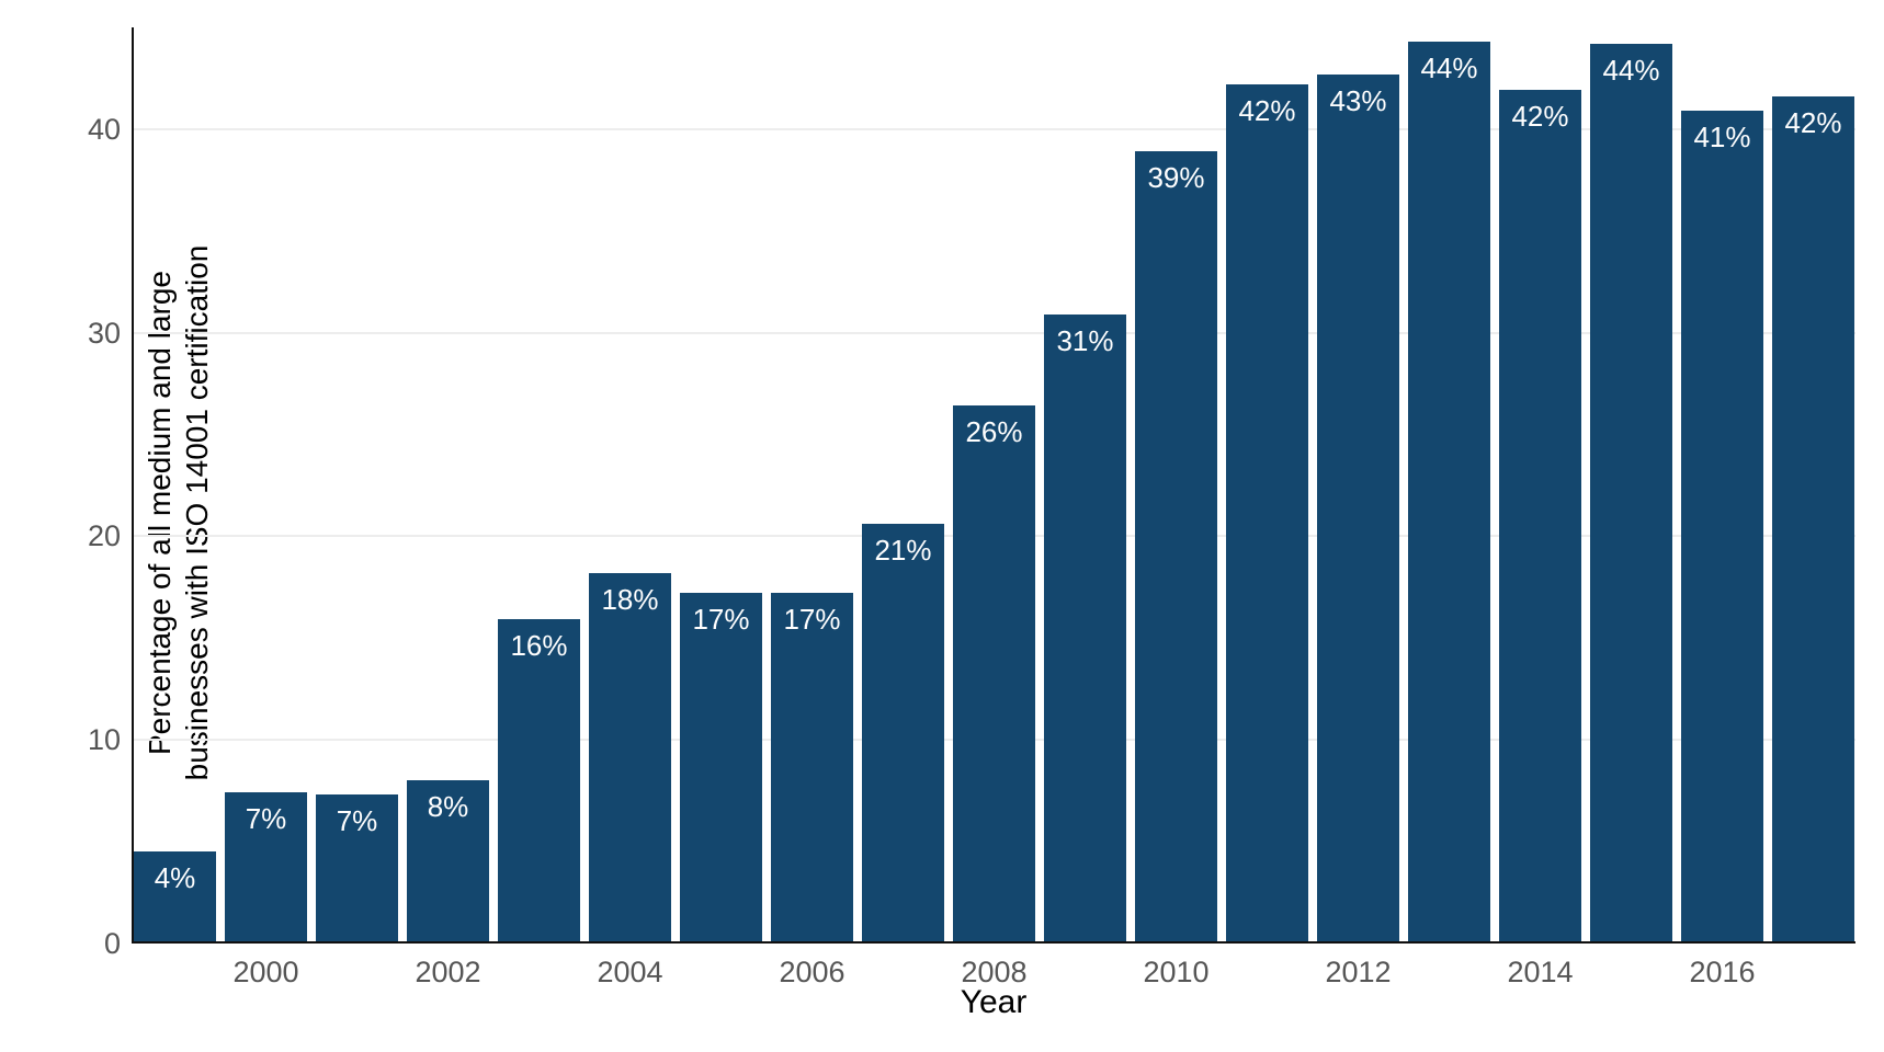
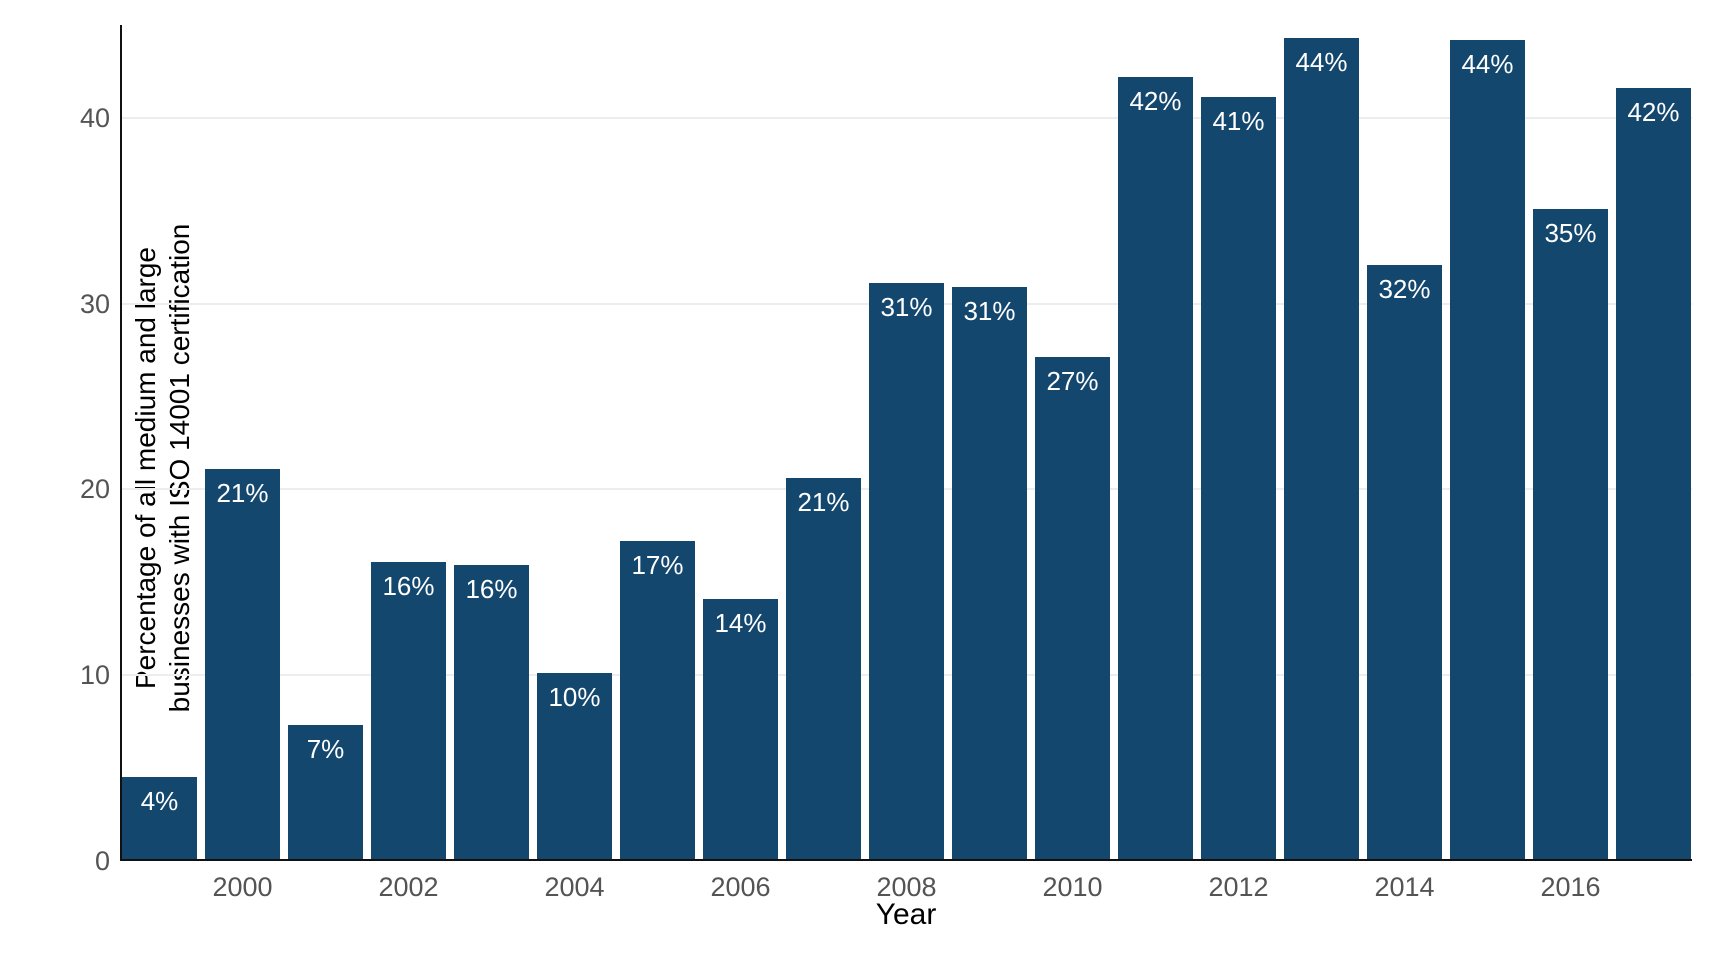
2000: 7% -> 21%
2002: 8% -> 16%
2004: 18% -> 10%
2006: 17% -> 14%
2008: 26% -> 31%
2010: 39% -> 27%
2012: 43% -> 41%
2014: 42% -> 32%
2016: 41% -> 35%
